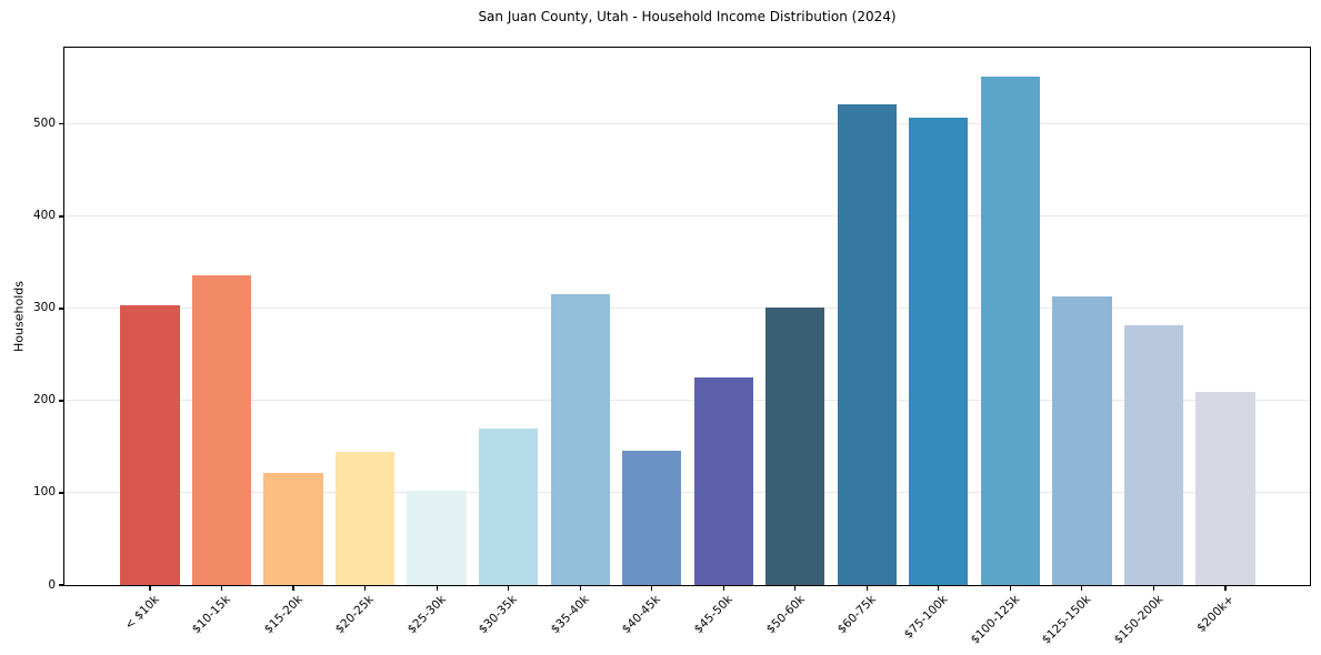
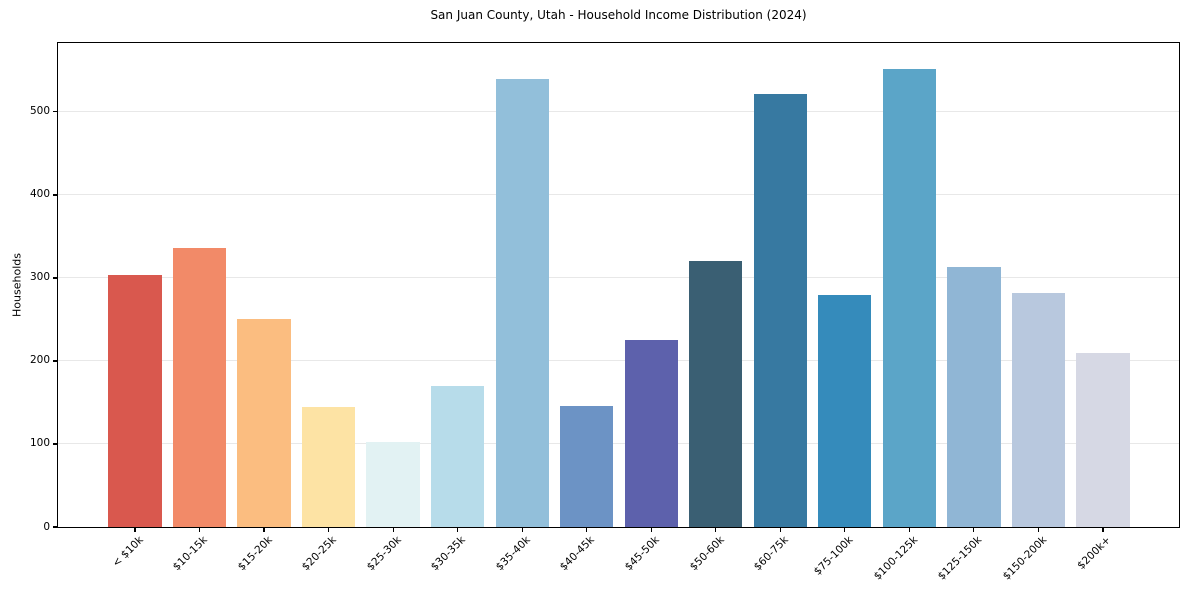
$15-20k: 120 -> 250
$35-40k: 320 -> 540
$50-60k: 300 -> 320
$75-100k: 510 -> 280
